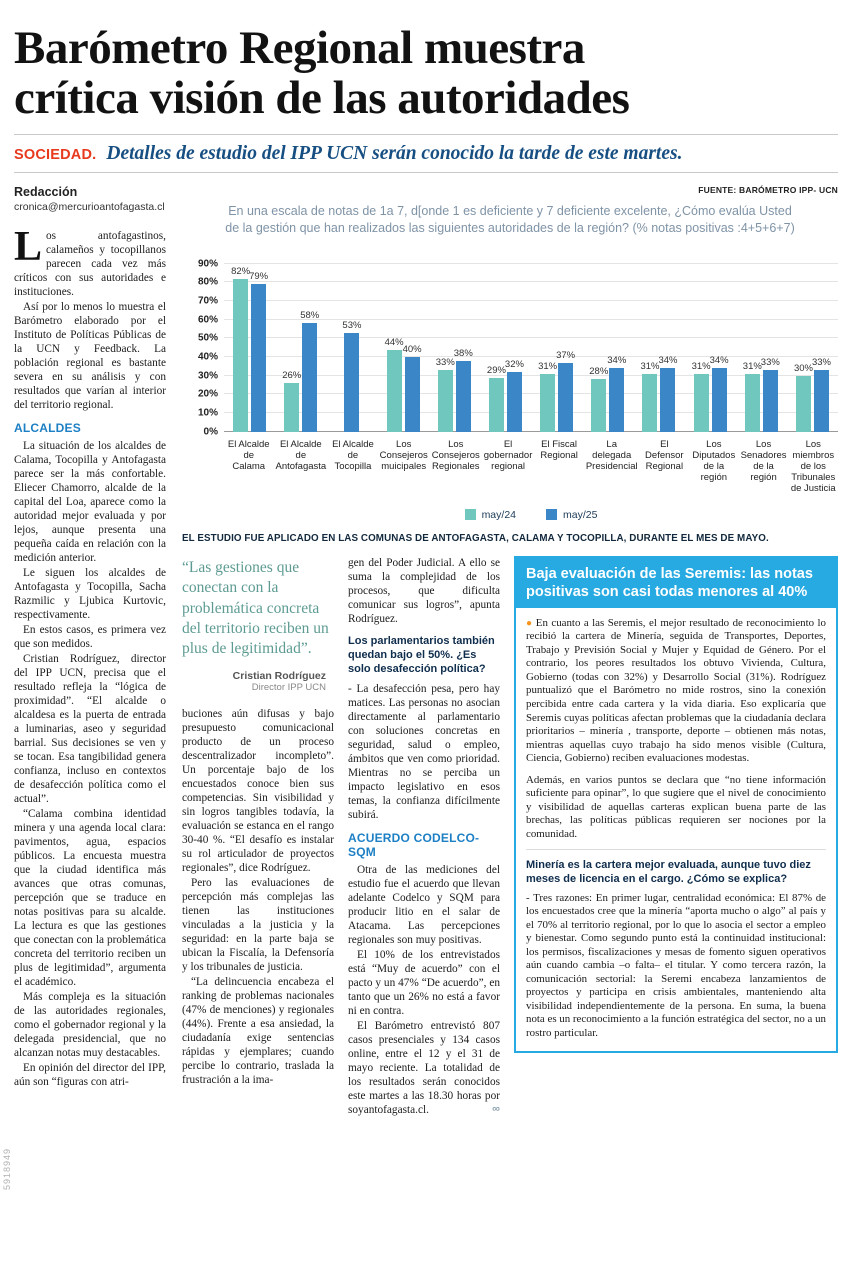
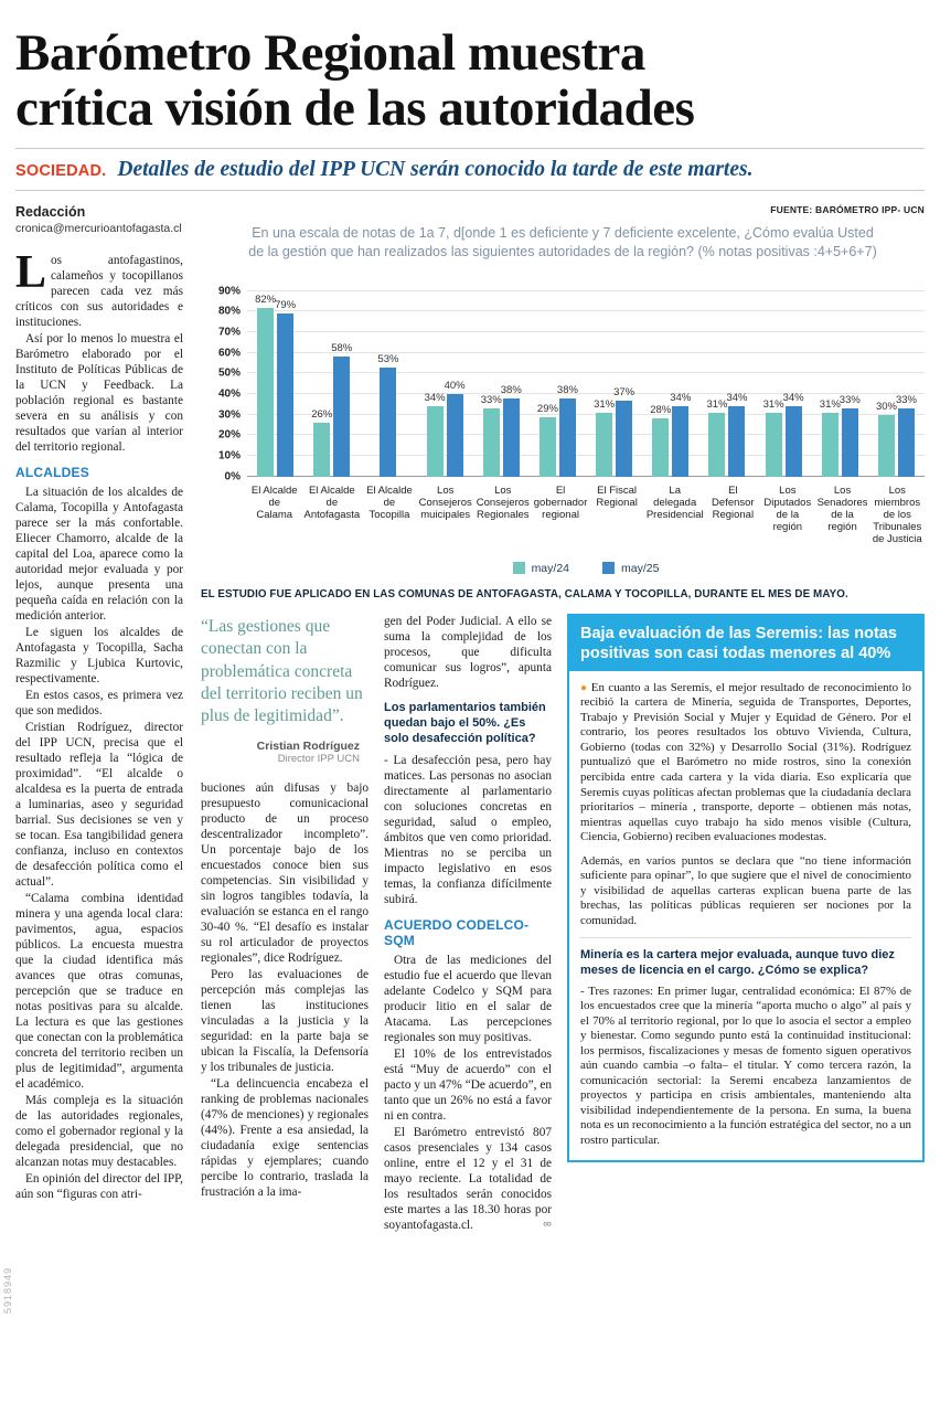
may/24/Los Consejeros muicipales: 44% -> 34%
may/25/El gobernador regional: 32% -> 38%
